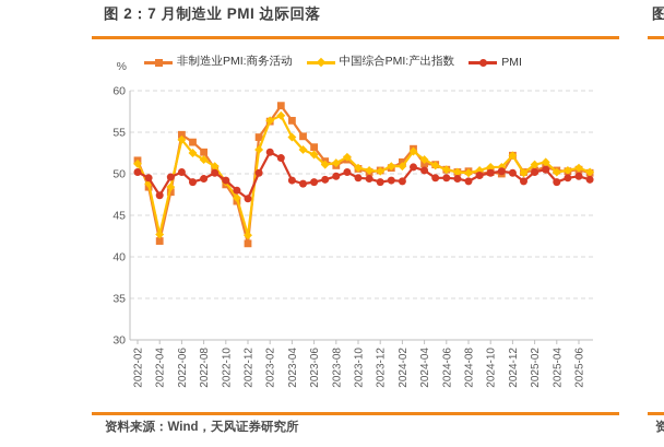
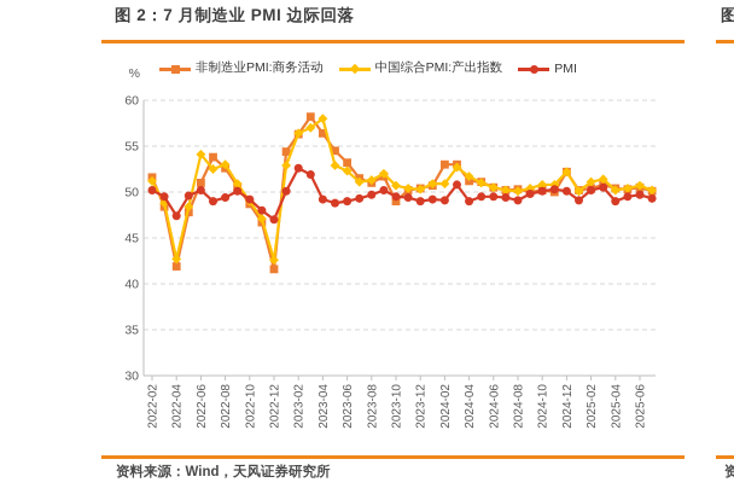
非制造业PMI:商务活动/2022-06: 55 -> 51
中国综合PMI:产出指数/2022-08: 52 -> 53
中国综合PMI:产出指数/2023-04: 54 -> 58
非制造业PMI:商务活动/2023-10: 51 -> 49
非制造业PMI:商务活动/2024-02: 51 -> 53
PMI/2024-04: 50 -> 49
